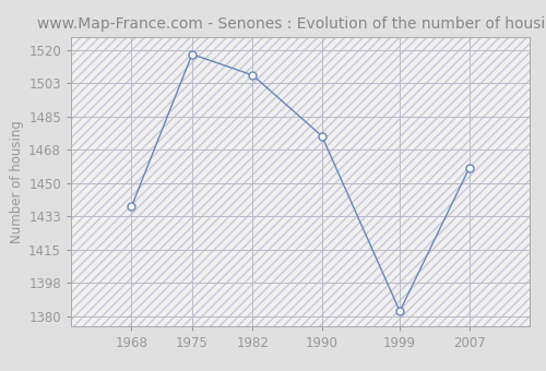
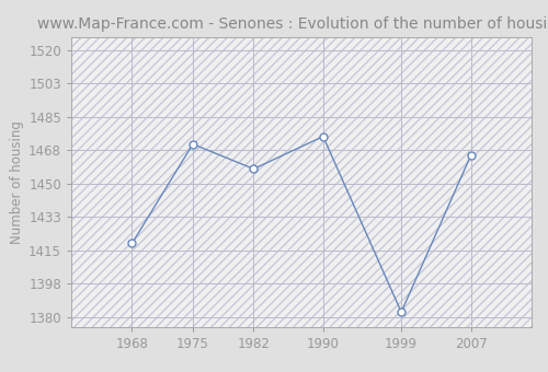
1968: 1438 -> 1419
1975: 1518 -> 1471
1982: 1507 -> 1458
2007: 1458 -> 1465
